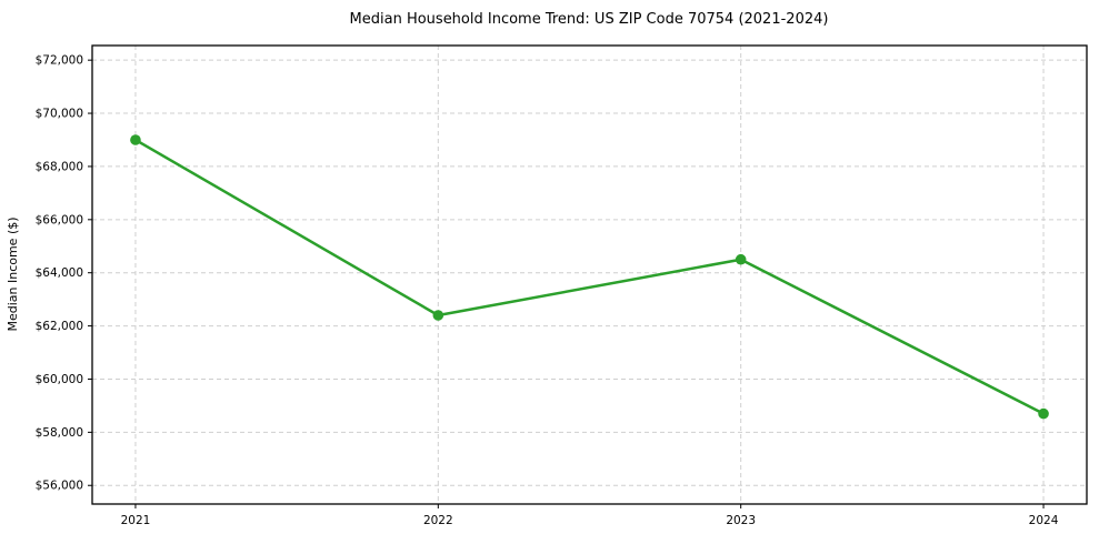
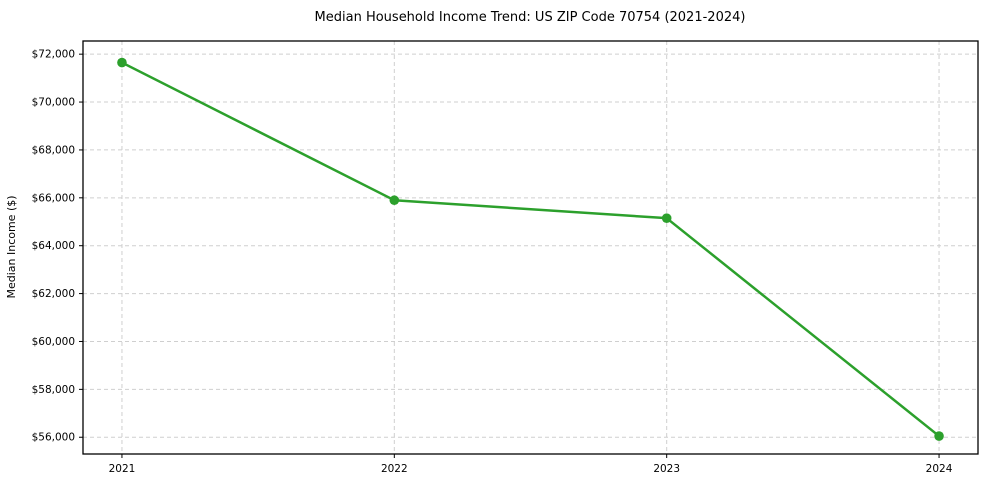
2021: $69000 -> $71600
2022: $62400 -> $65900
2023: $64500 -> $65200
2024: $58700 -> $56000
